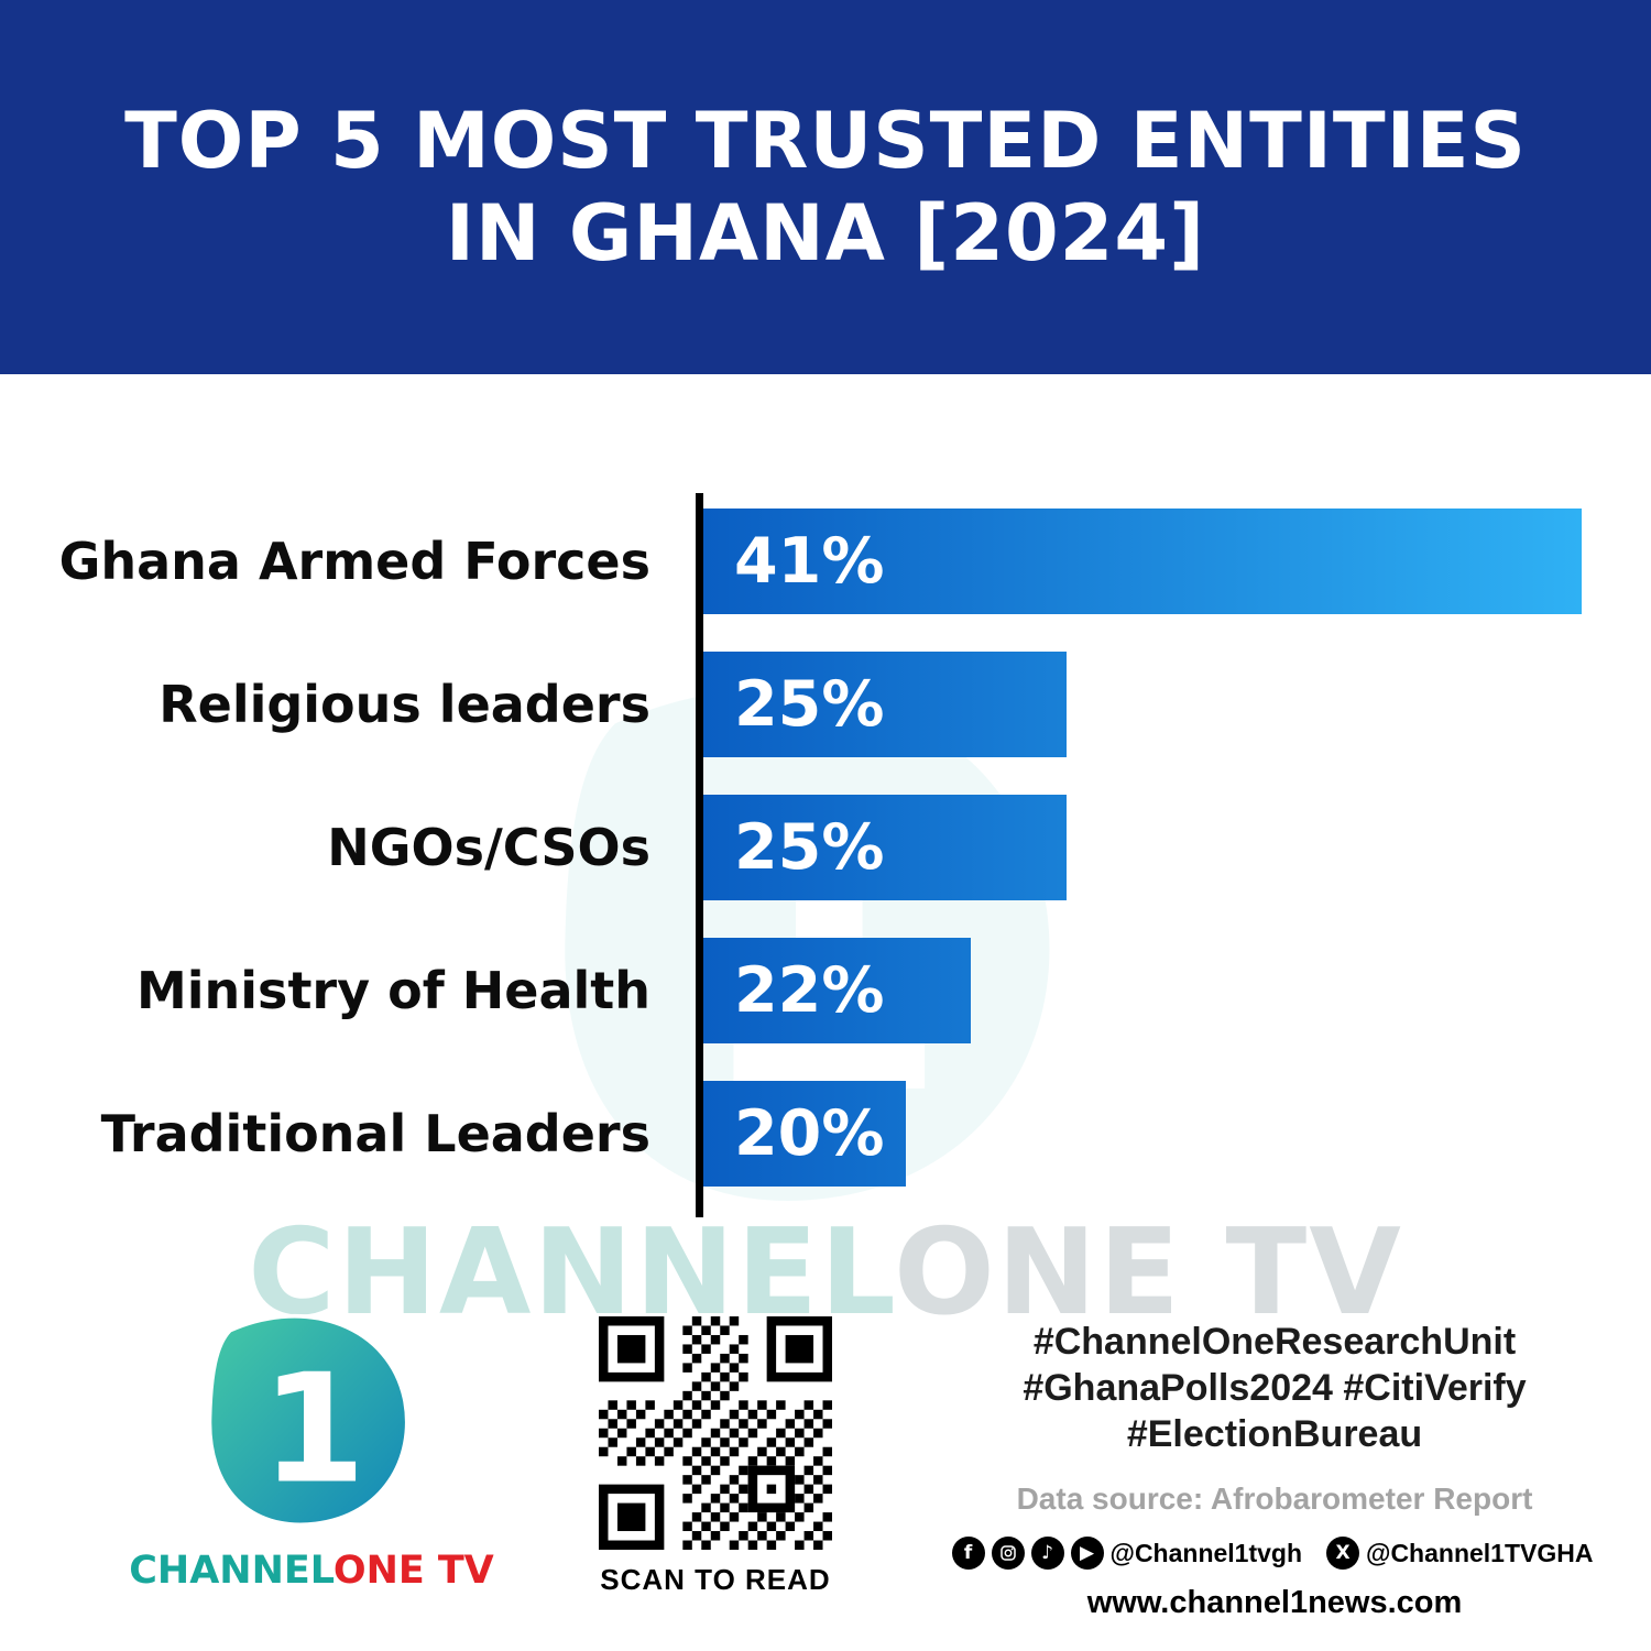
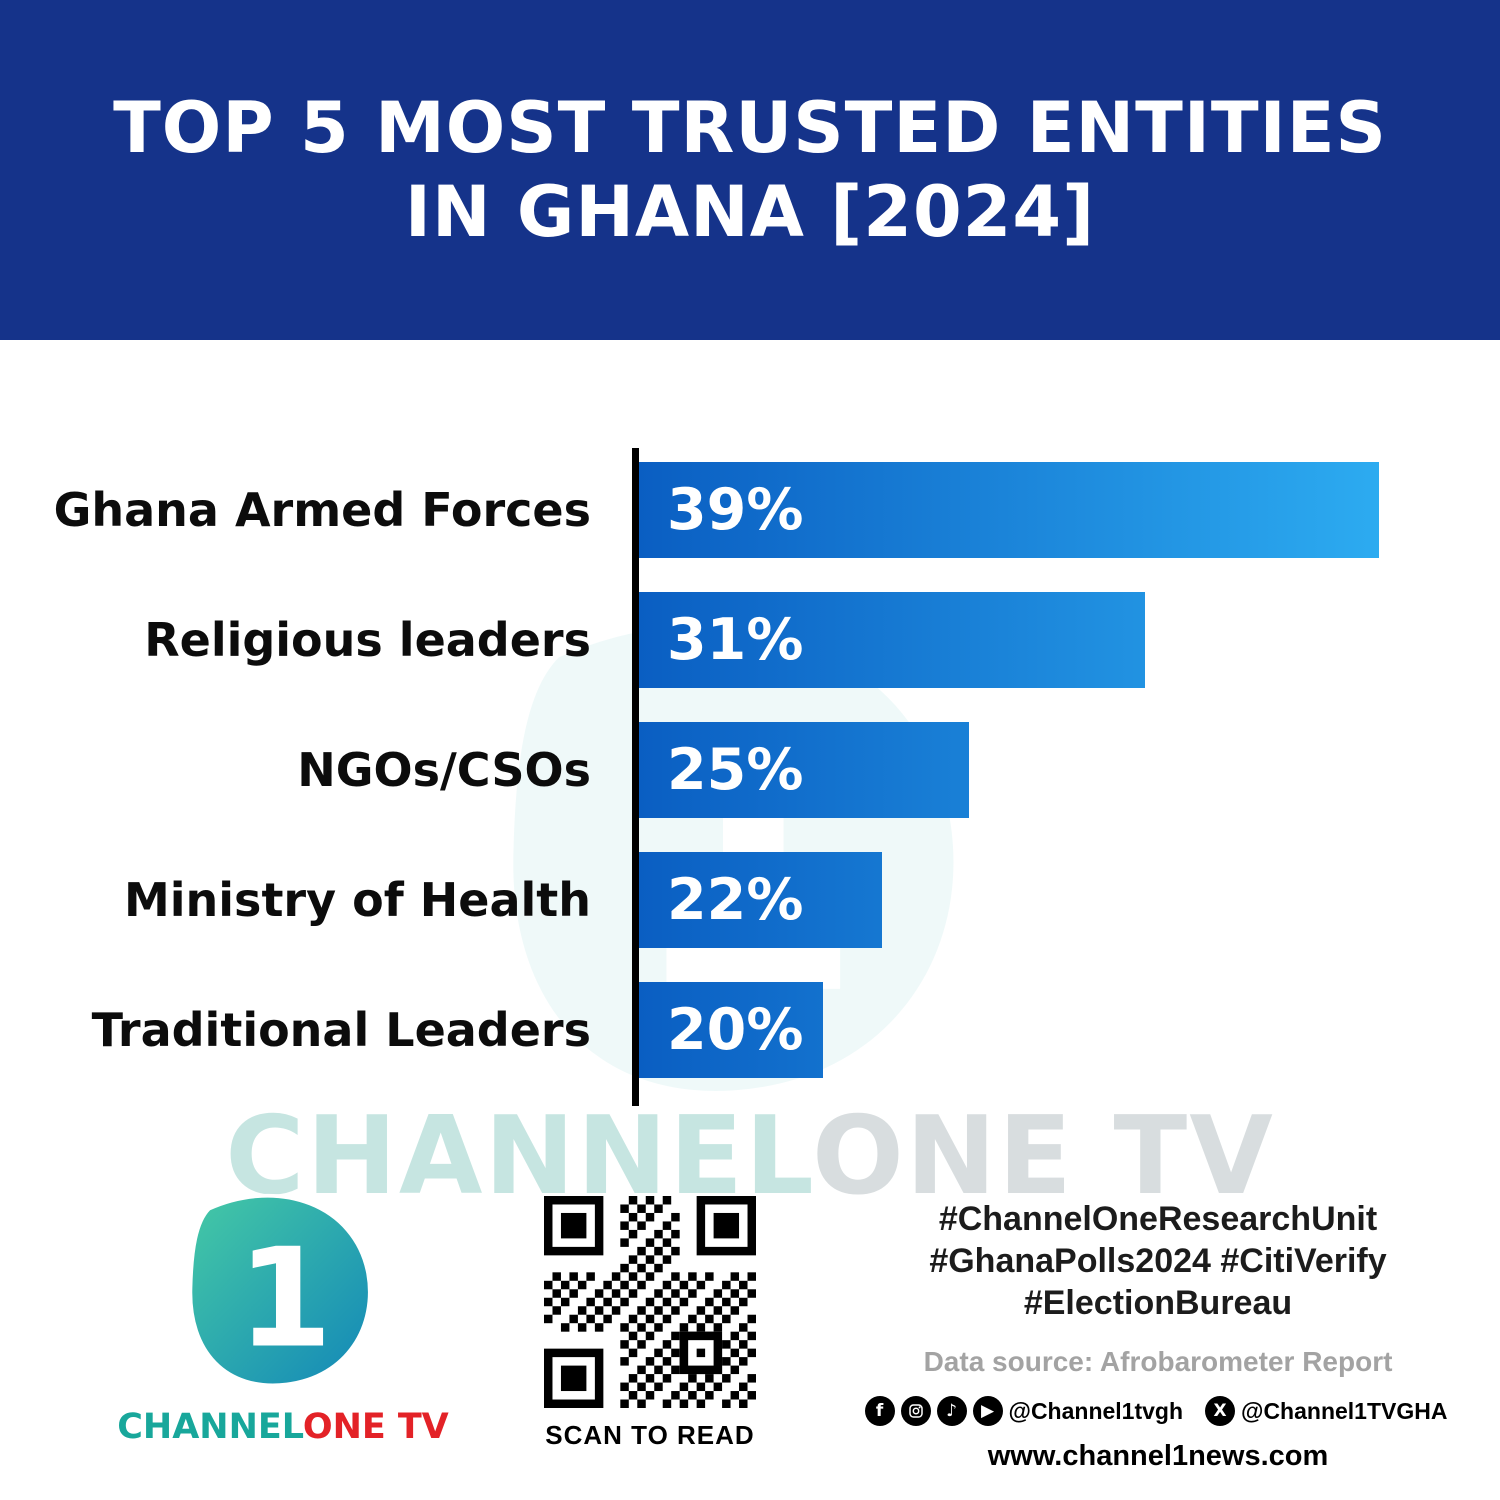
Ghana Armed Forces: 41% -> 39%
Religious leaders: 25% -> 31%
